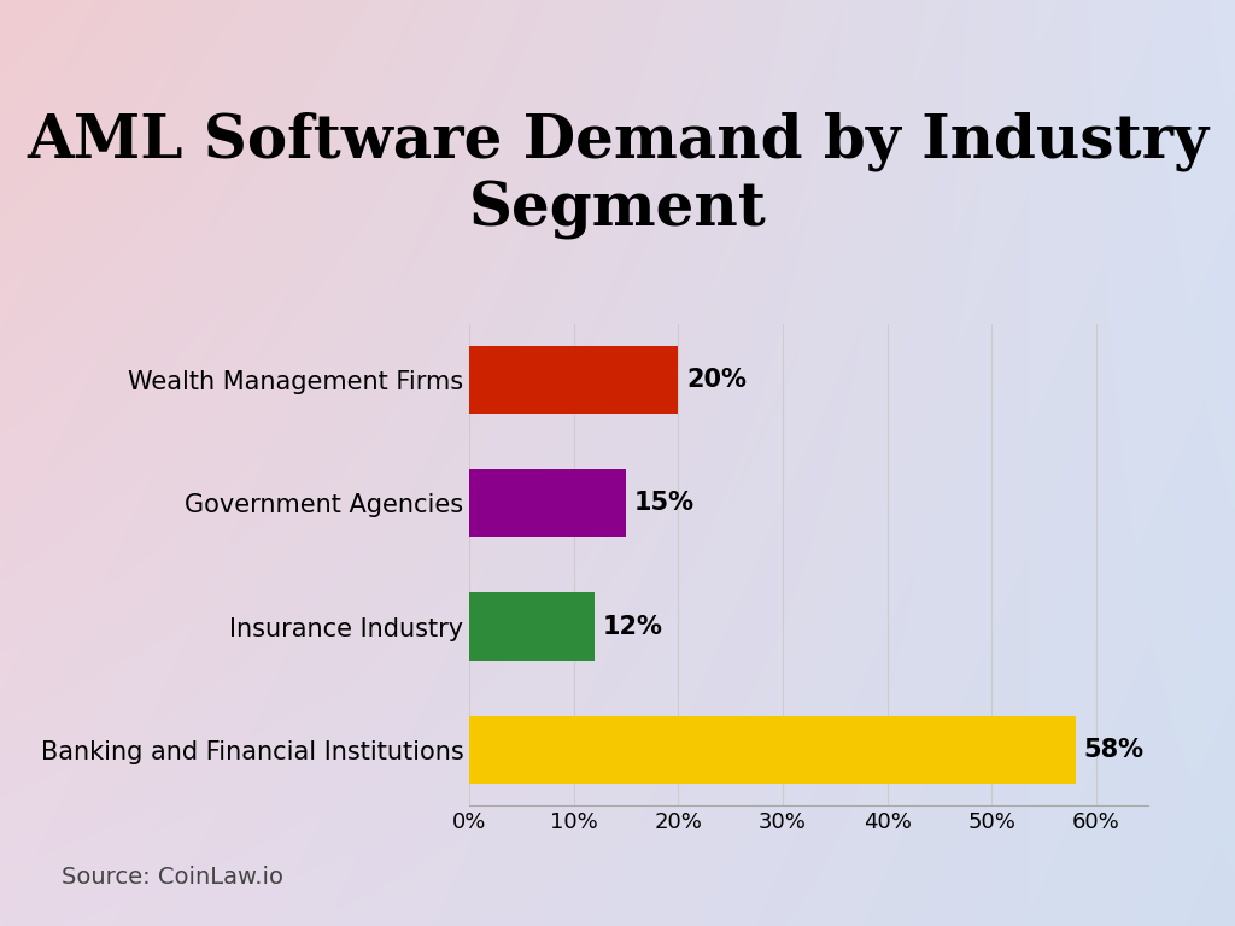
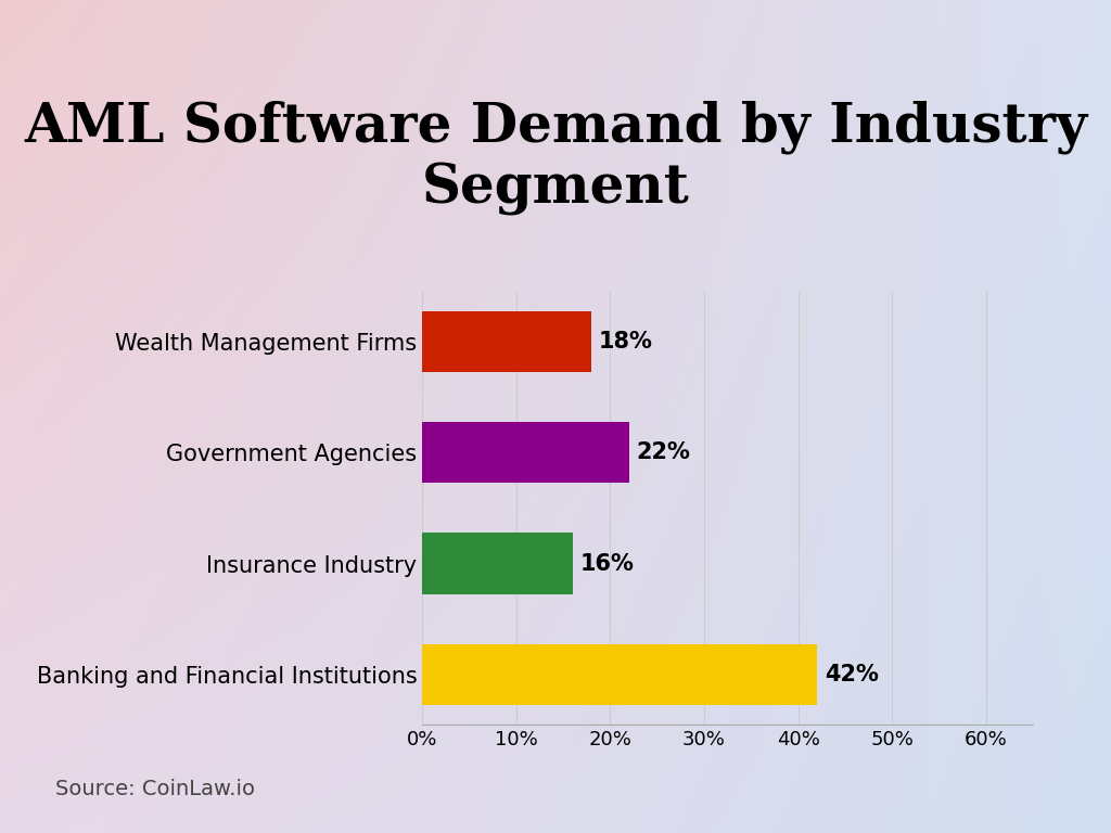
Wealth Management Firms: 20% -> 18%
Government Agencies: 15% -> 22%
Insurance Industry: 12% -> 16%
Banking and Financial Institutions: 58% -> 42%
